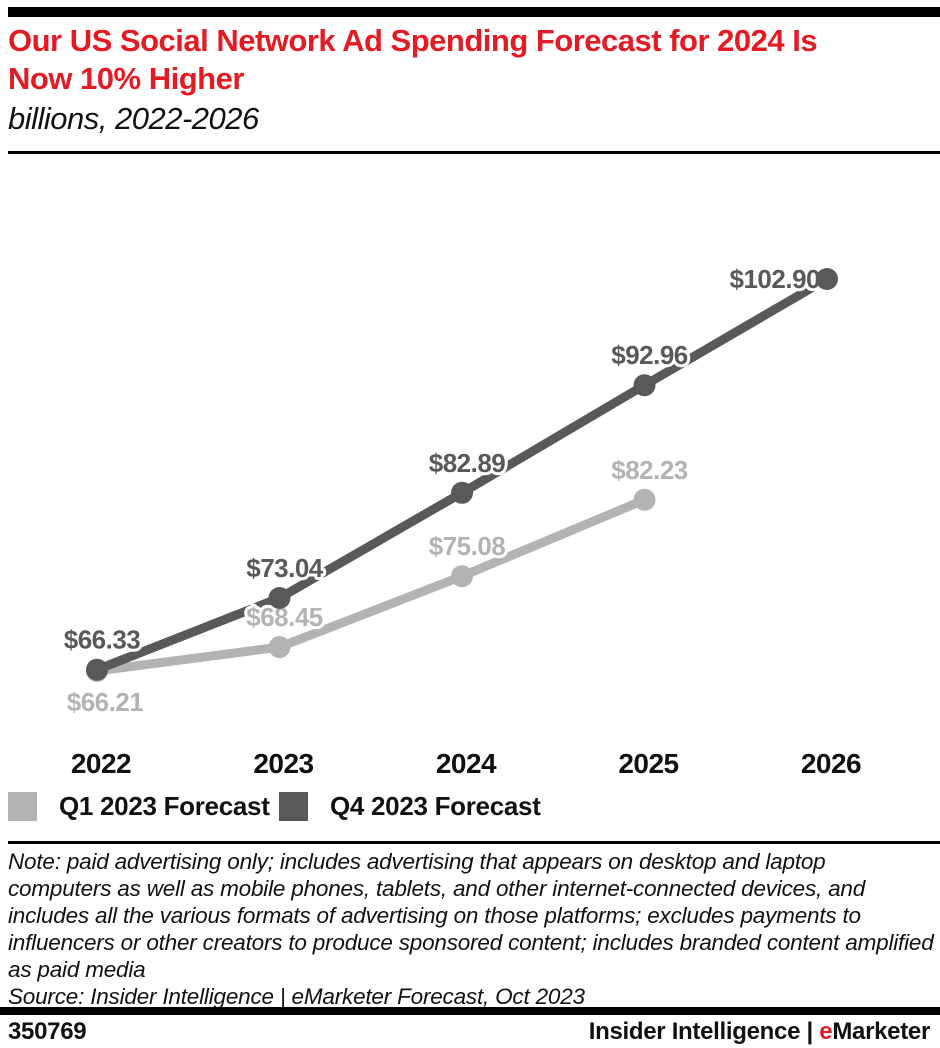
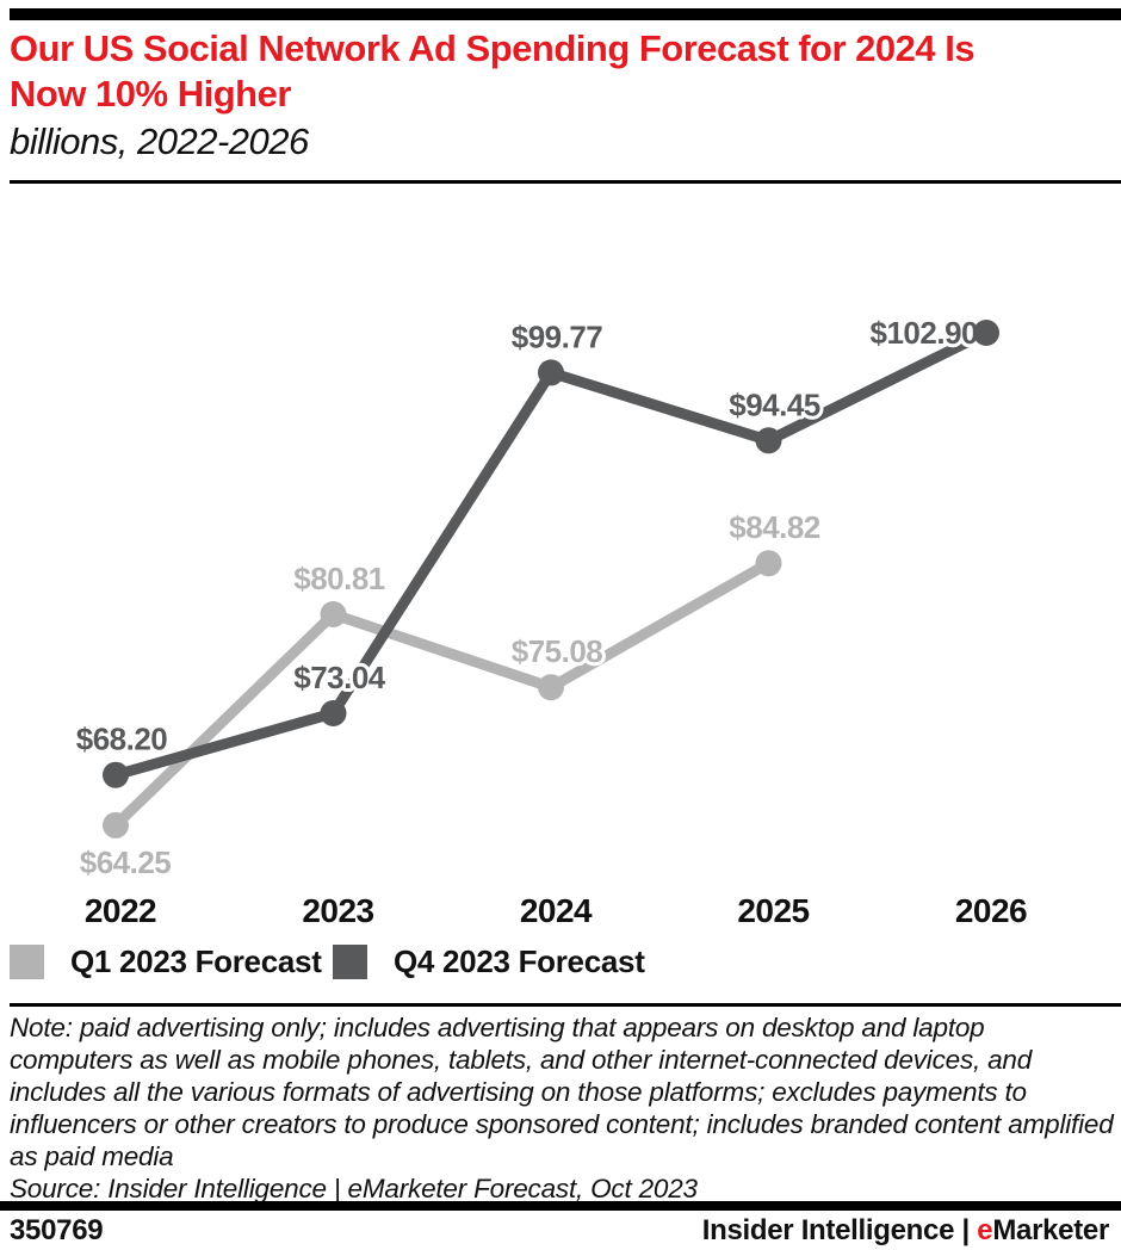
Q1 2023 Forecast/2022: $66.21 -> $64.25
Q4 2023 Forecast/2022: $66.33 -> $68.20
Q1 2023 Forecast/2023: $68.45 -> $80.81
Q4 2023 Forecast/2024: $82.89 -> $99.77
Q1 2023 Forecast/2025: $82.23 -> $84.82
Q4 2023 Forecast/2025: $92.96 -> $94.45
